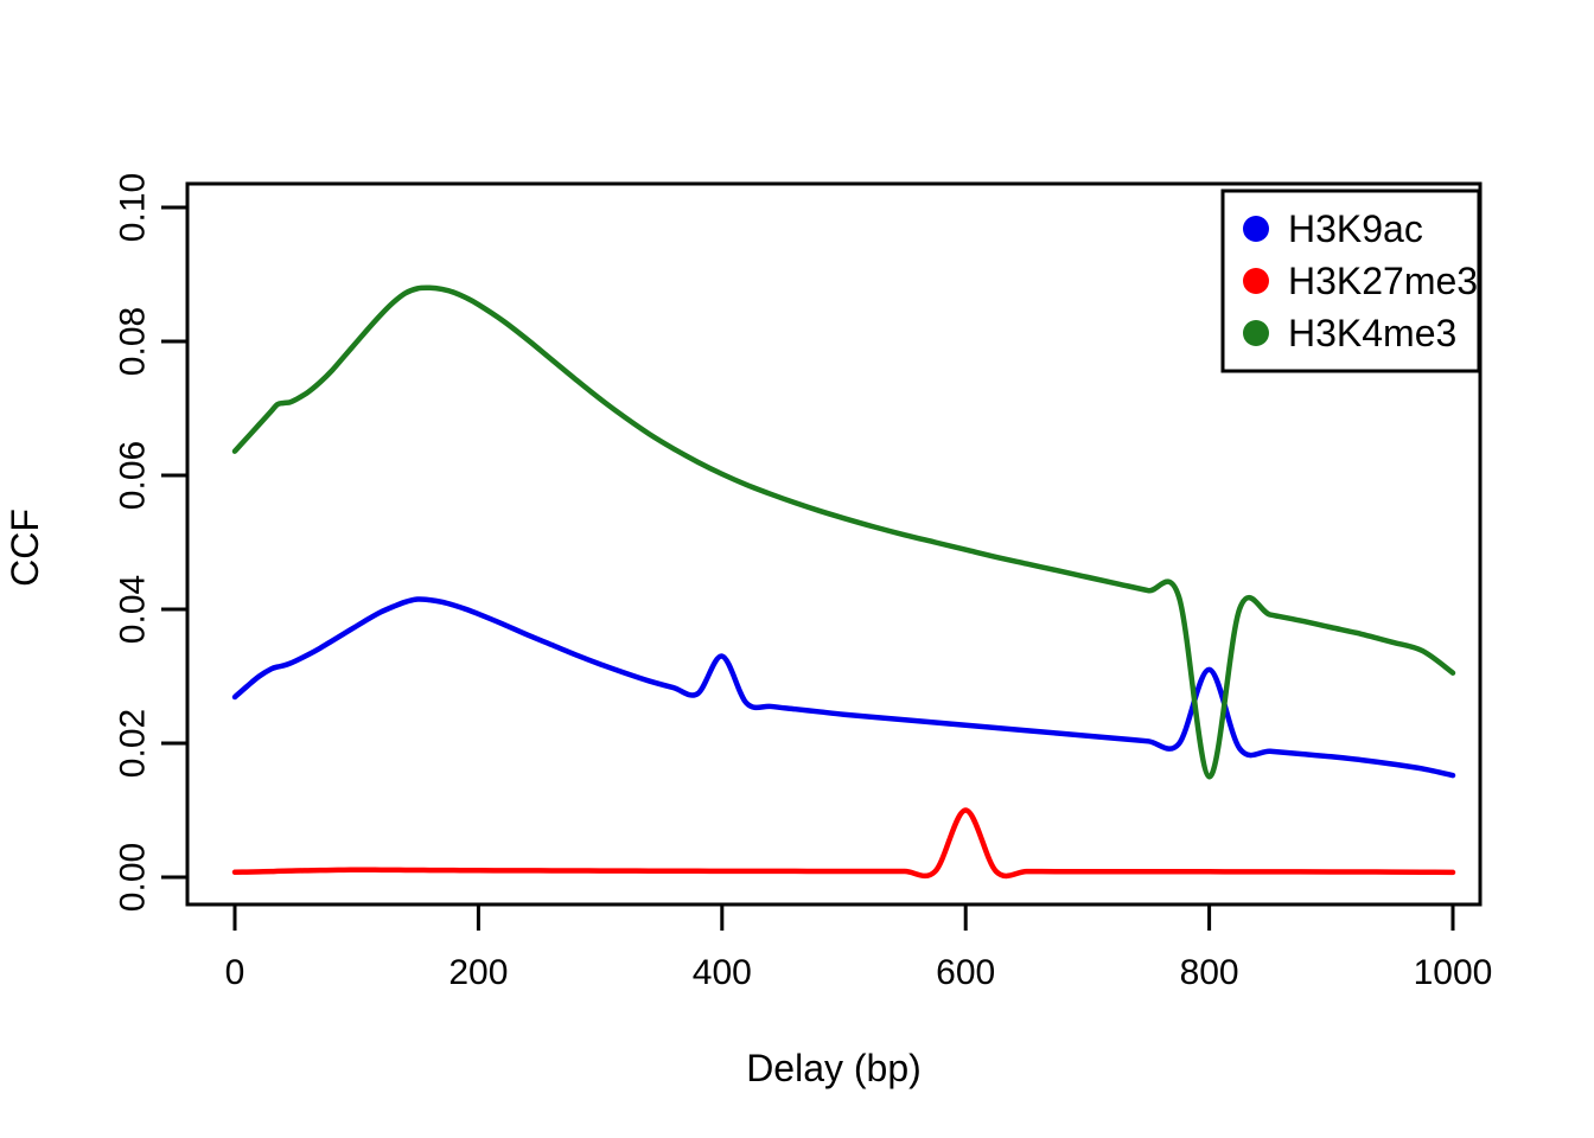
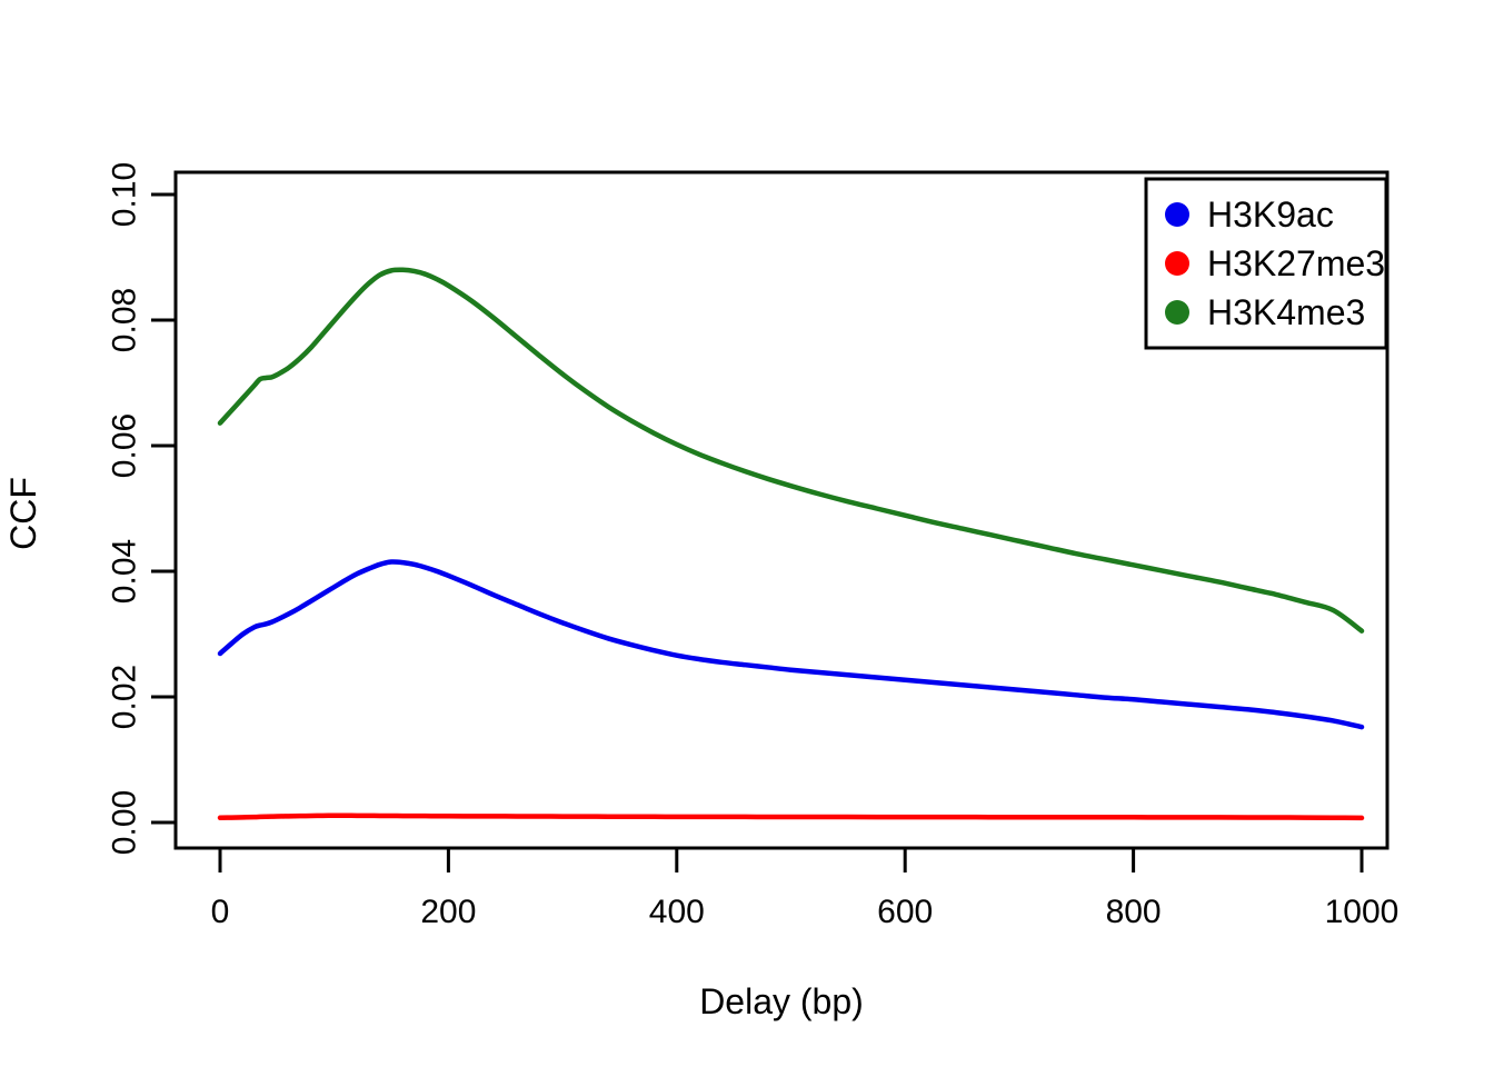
H3K9ac/400: 0.033 -> 0.027
H3K27me3/600: 0.010 -> 0.001
H3K9ac/800: 0.031 -> 0.020
H3K4me3/800: 0.015 -> 0.041
